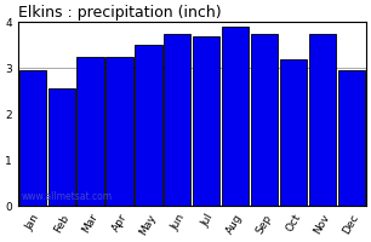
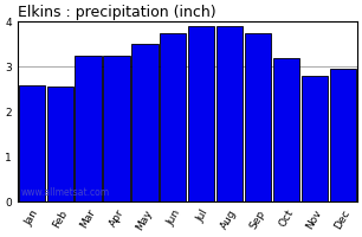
Jan: 2.95 -> 2.60
Jul: 3.70 -> 3.90
Nov: 3.75 -> 2.80
